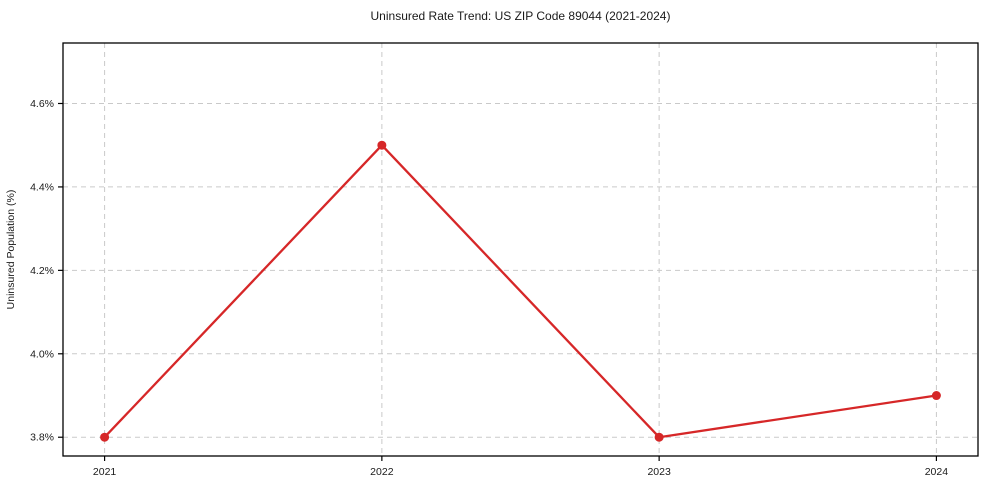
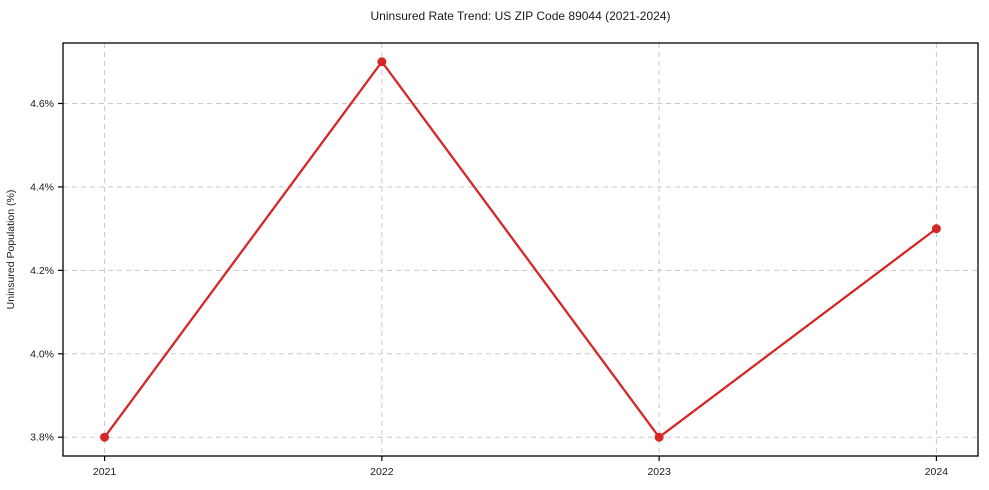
2022: 4.5% -> 4.7%
2024: 3.9% -> 4.3%
